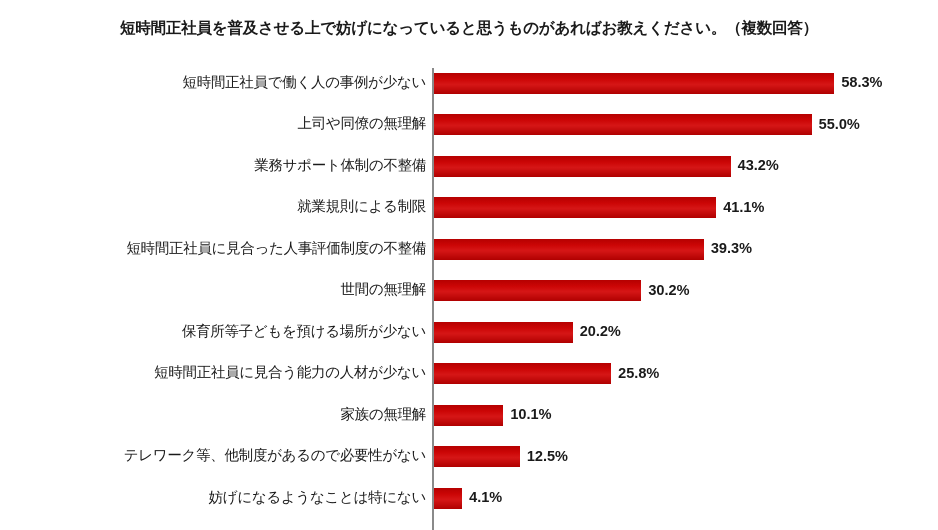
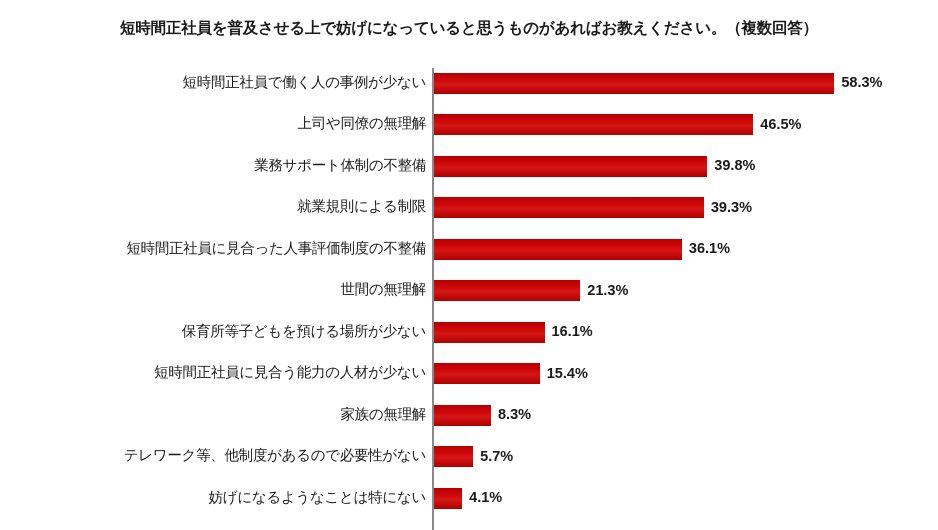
上司や同僚の無理解: 55.0% -> 46.5%
業務サポート体制の不整備: 43.2% -> 39.8%
就業規則による制限: 41.1% -> 39.3%
短時間正社員に見合った人事評価制度の不整備: 39.3% -> 36.1%
世間の無理解: 30.2% -> 21.3%
保育所等子どもを預ける場所が少ない: 20.2% -> 16.1%
短時間正社員に見合う能力の人材が少ない: 25.8% -> 15.4%
家族の無理解: 10.1% -> 8.3%
テレワーク等、他制度があるので必要性がない: 12.5% -> 5.7%
